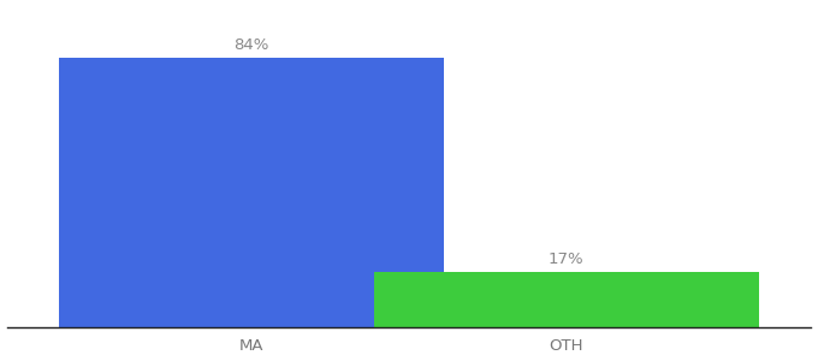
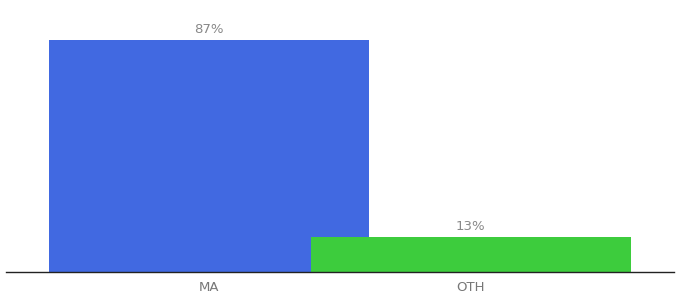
MA: 84% -> 87%
OTH: 17% -> 13%
